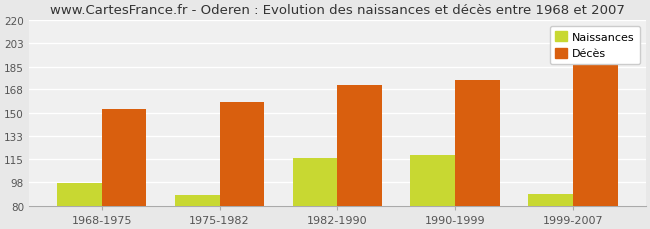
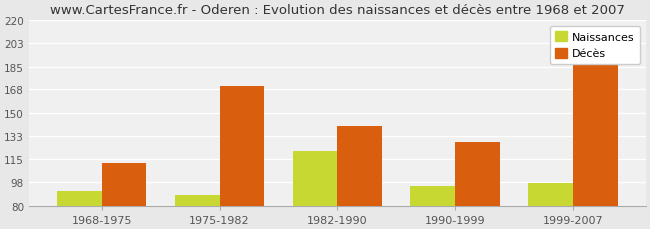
Naissances/1968-1975: 97 -> 91
Décès/1968-1975: 153 -> 112
Décès/1975-1982: 158 -> 170
Naissances/1982-1990: 116 -> 121
Décès/1982-1990: 171 -> 140
Naissances/1990-1999: 118 -> 95
Décès/1990-1999: 175 -> 128
Naissances/1999-2007: 89 -> 97
